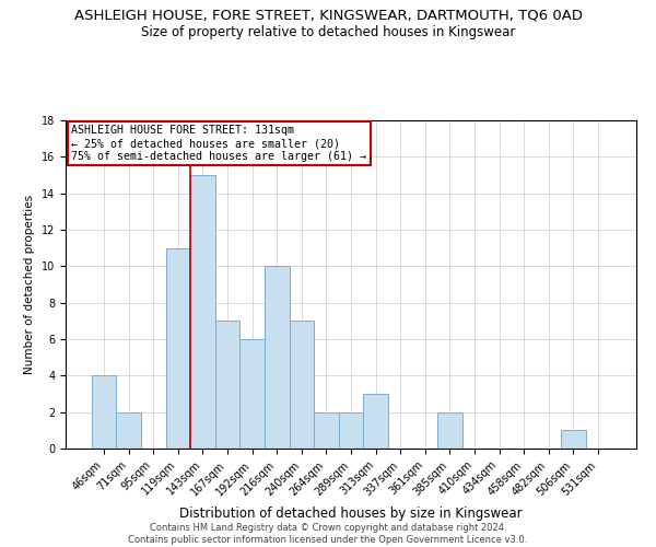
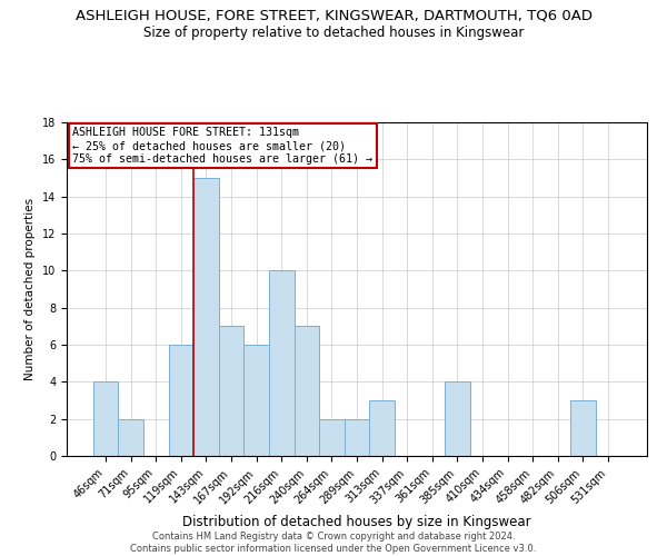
119sqm: 11 -> 6
385sqm: 2 -> 4
506sqm: 1 -> 3
